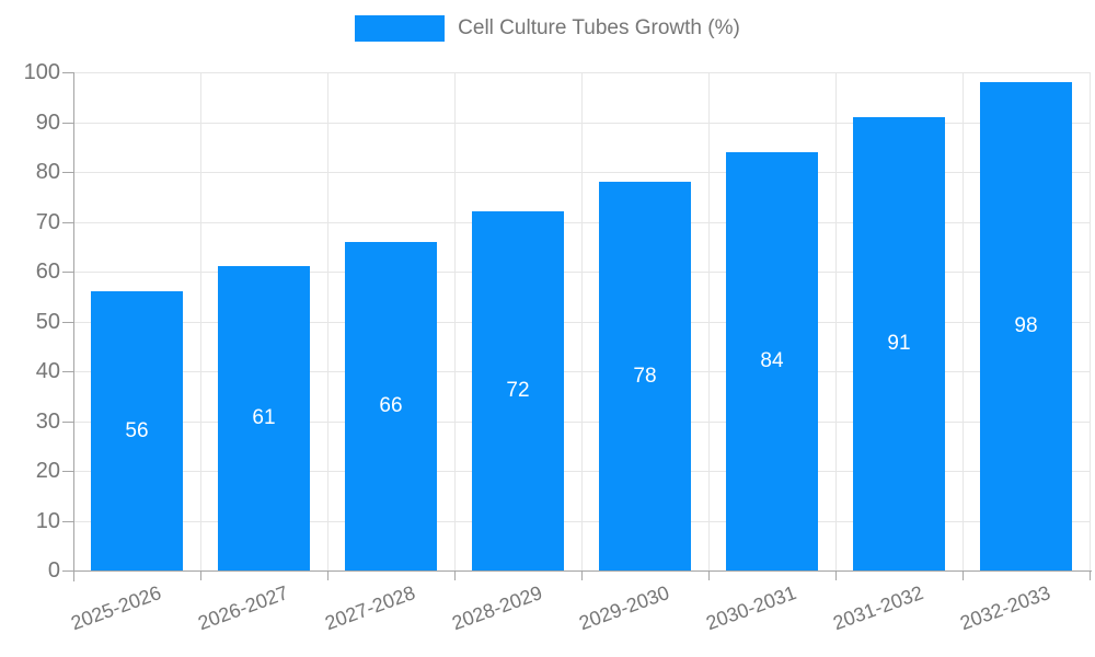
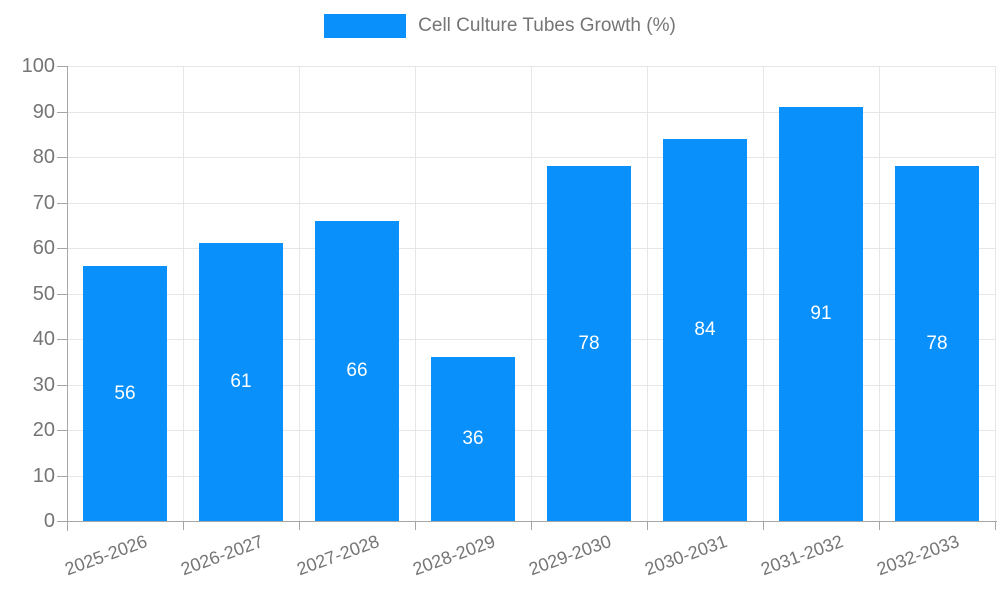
2028-2029: 72 -> 36
2032-2033: 98 -> 78
